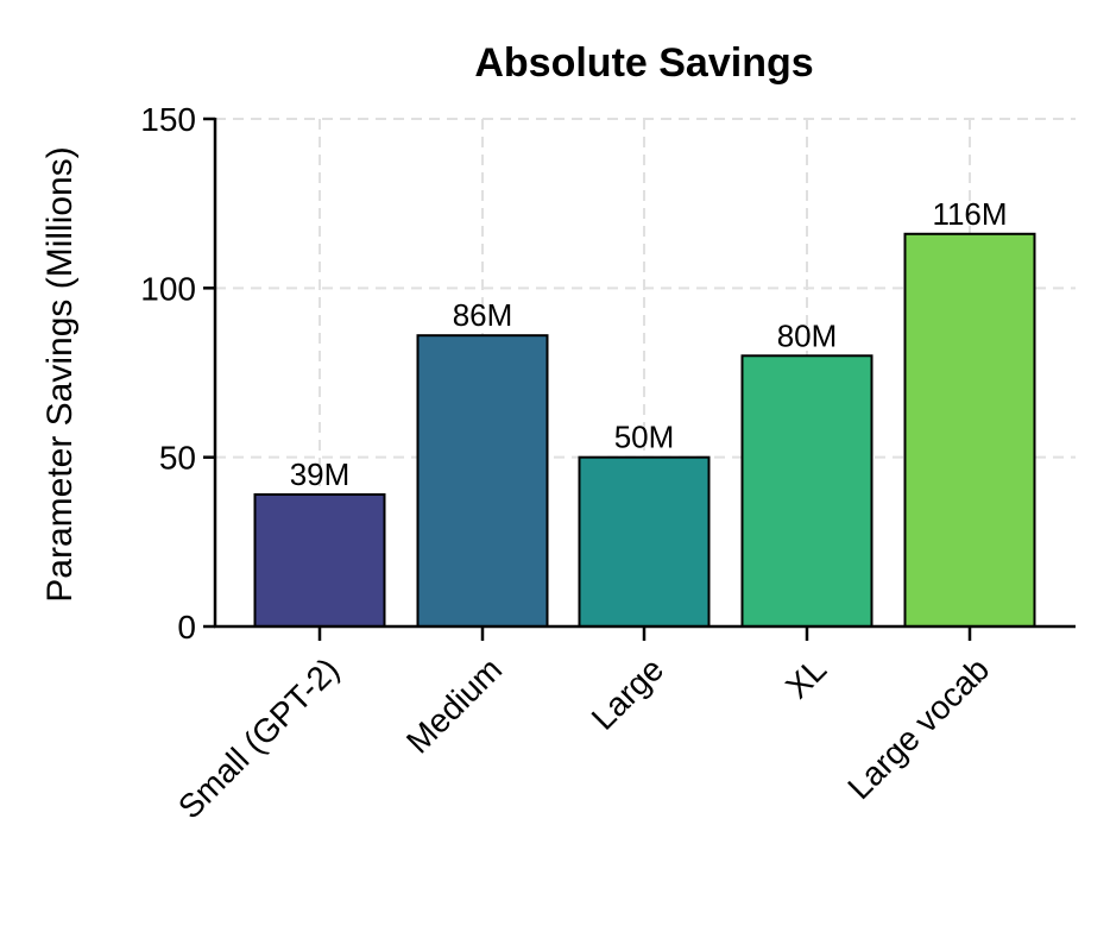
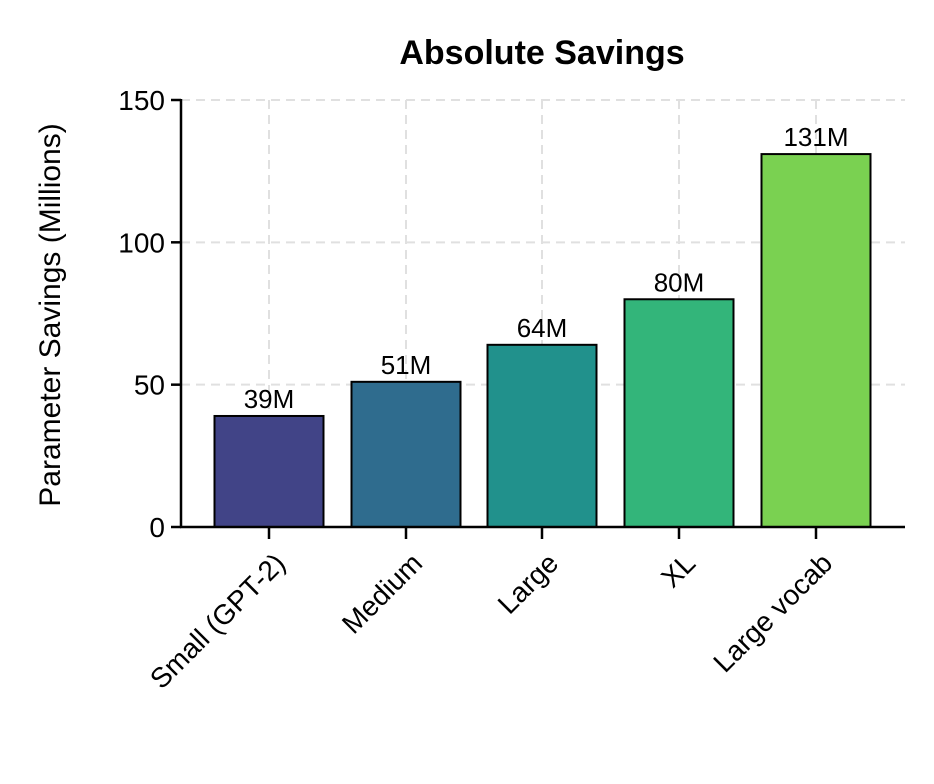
Medium: 86M -> 51M
Large: 50M -> 64M
Large vocab: 116M -> 131M
